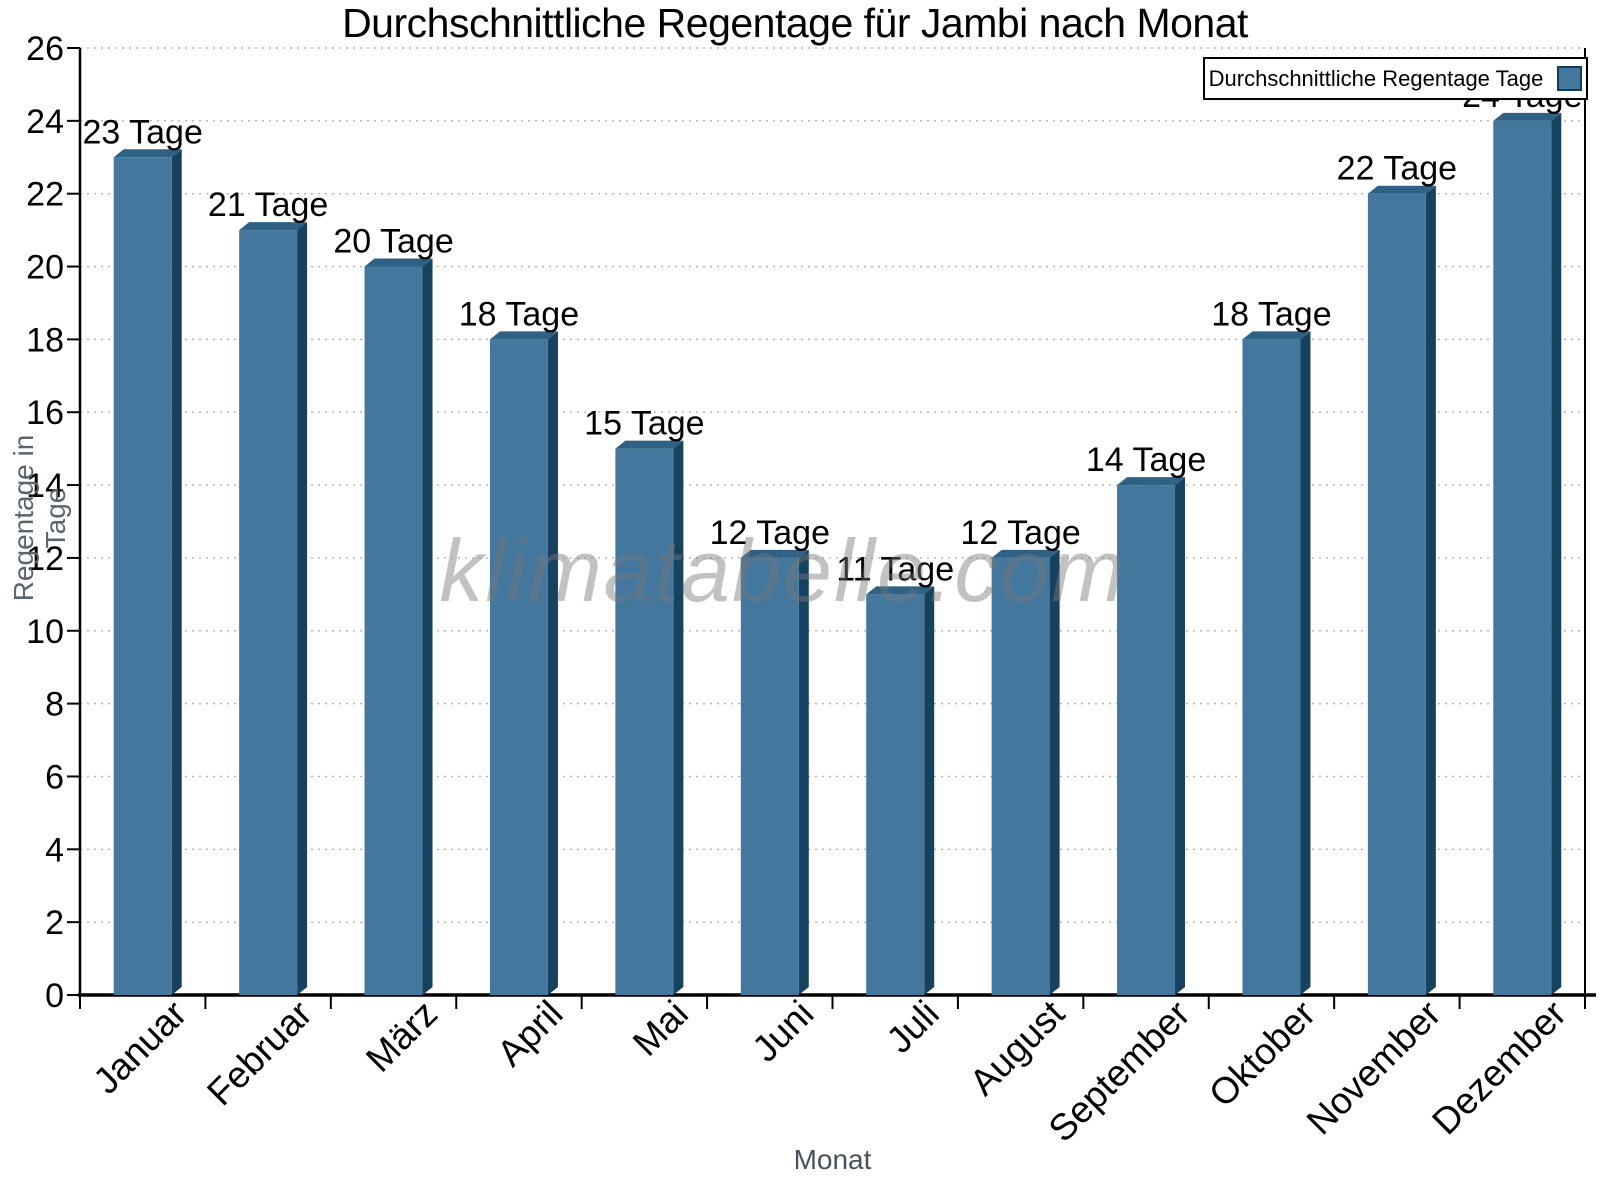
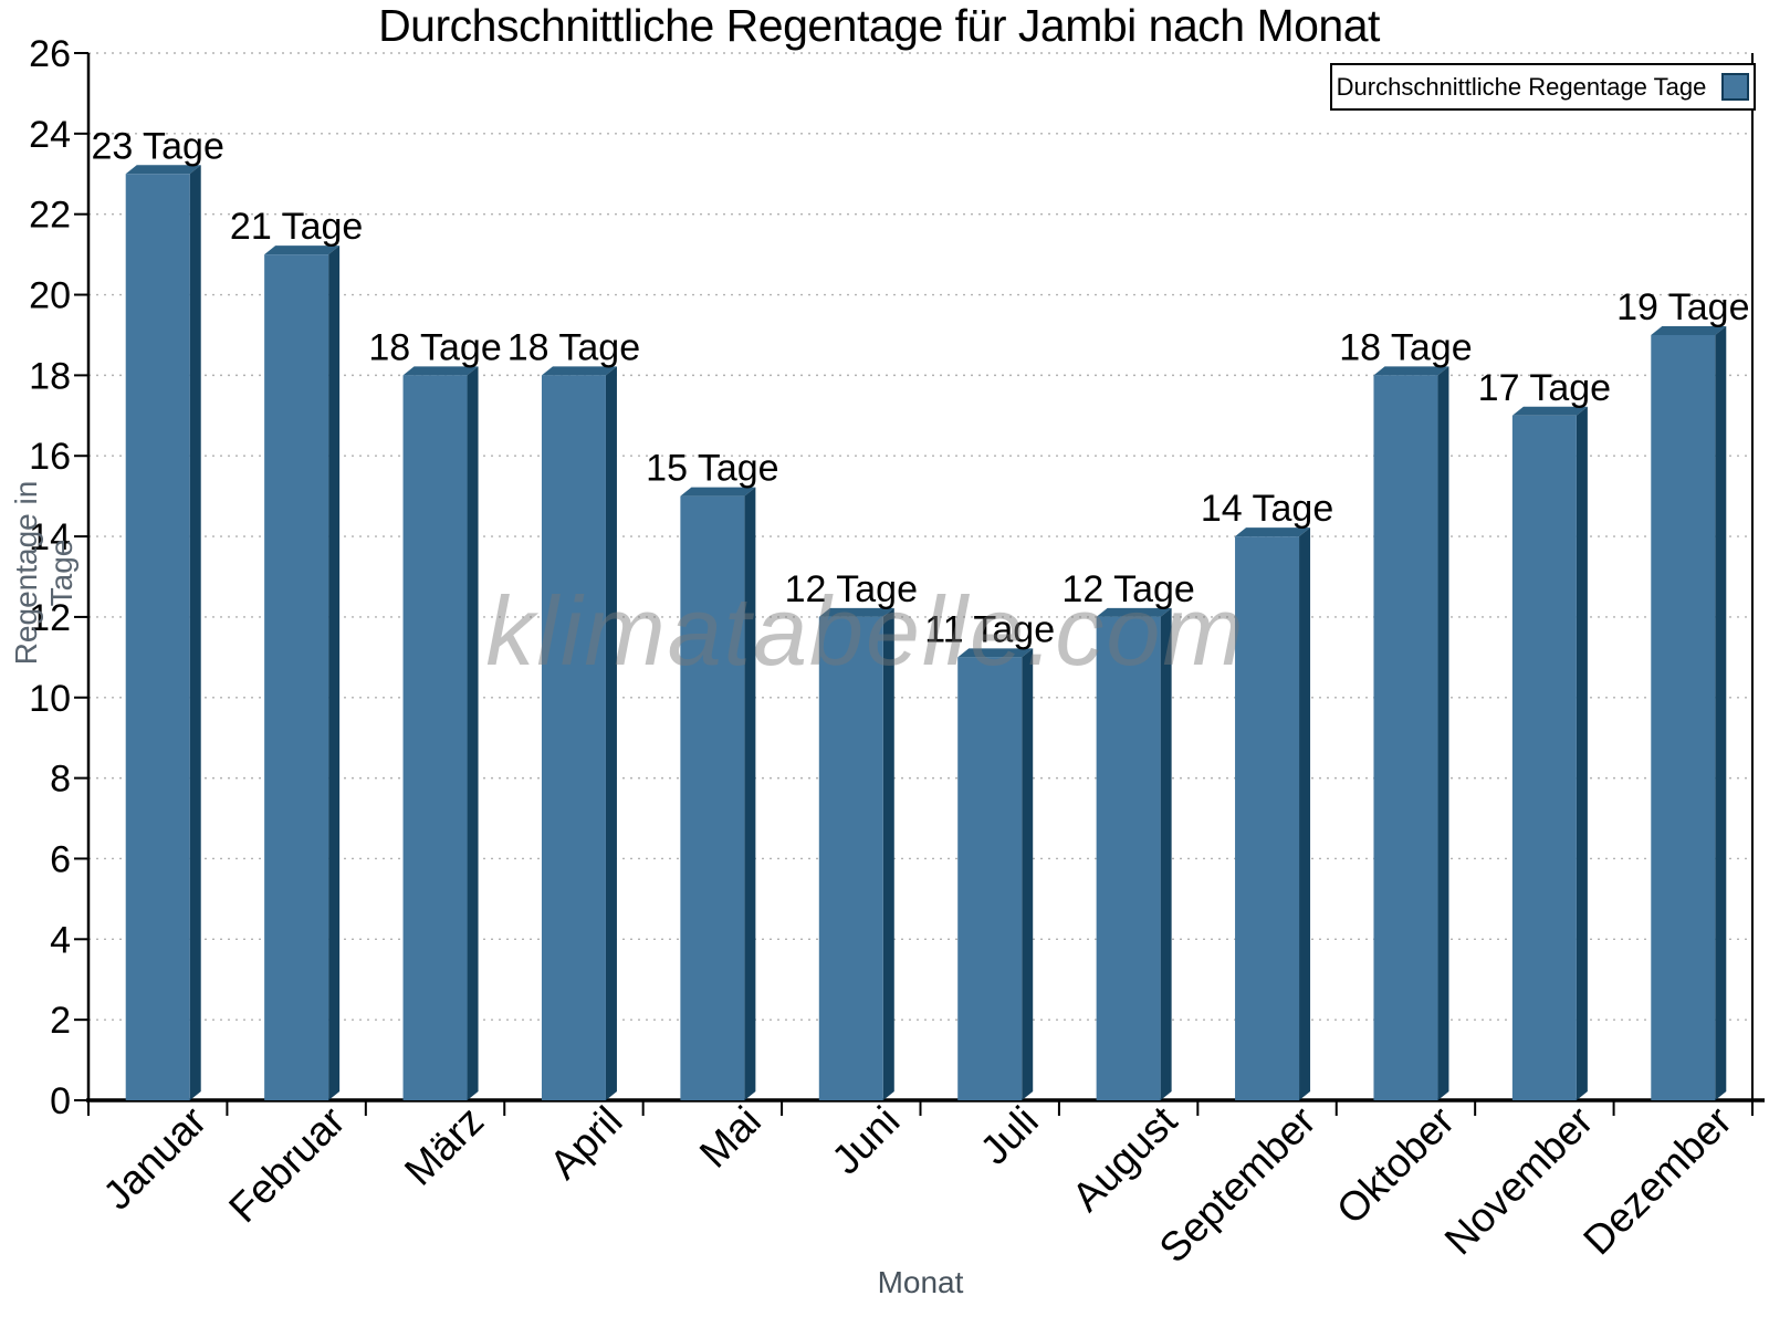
März: 20 -> 18
November: 22 -> 17
Dezember: 24 -> 19
